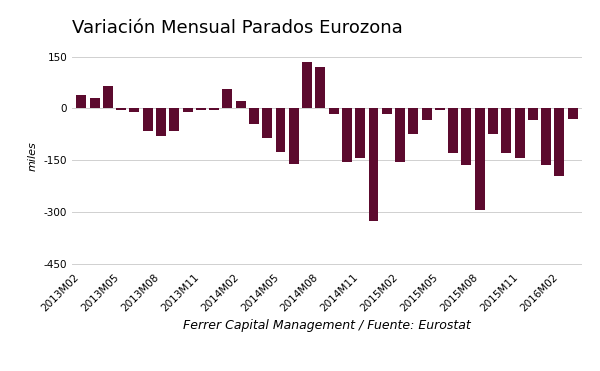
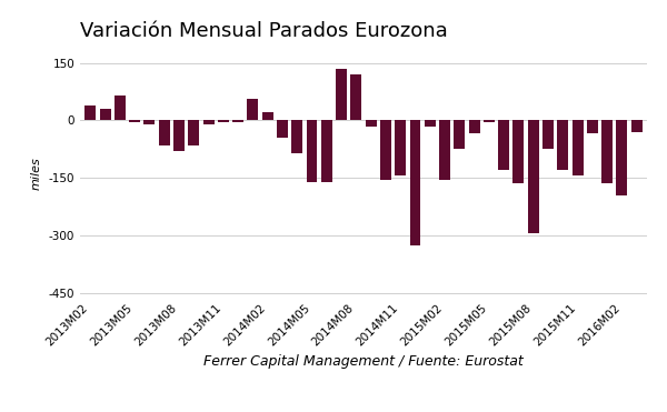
2014M05: -125 -> -160
